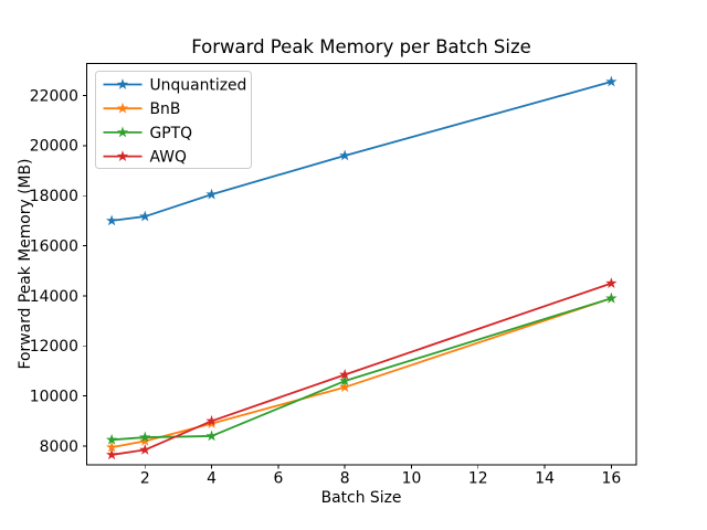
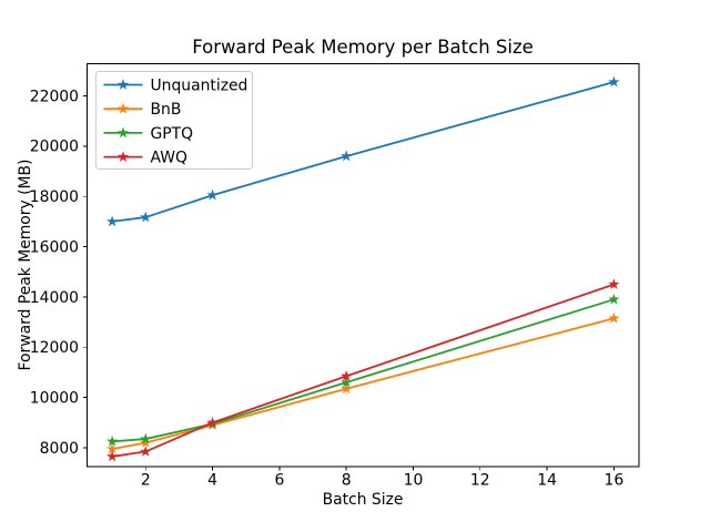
GPTQ/4: 8400 -> 9000
BnB/16: 13900 -> 13200
